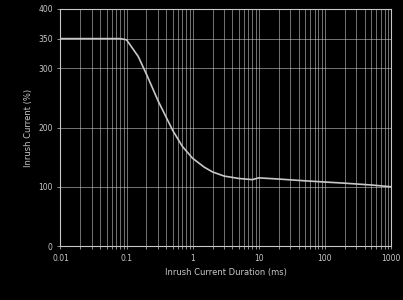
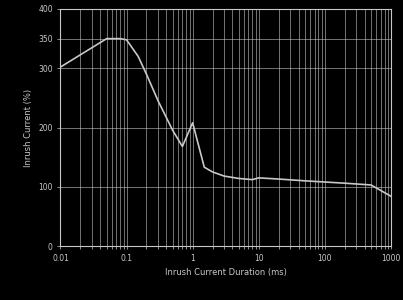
0.01: 350 -> 302
1: 148 -> 208
1000: 100 -> 84
